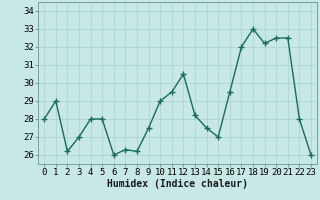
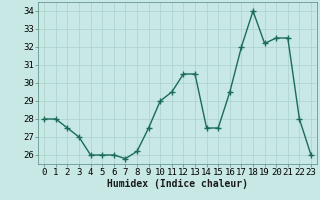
1: 29.0 -> 28.0
2: 26.2 -> 27.5
4: 28.0 -> 26.0
5: 28.0 -> 26.0
7: 26.3 -> 25.8
13: 28.2 -> 30.5
15: 27.0 -> 27.5
18: 33.0 -> 34.0
